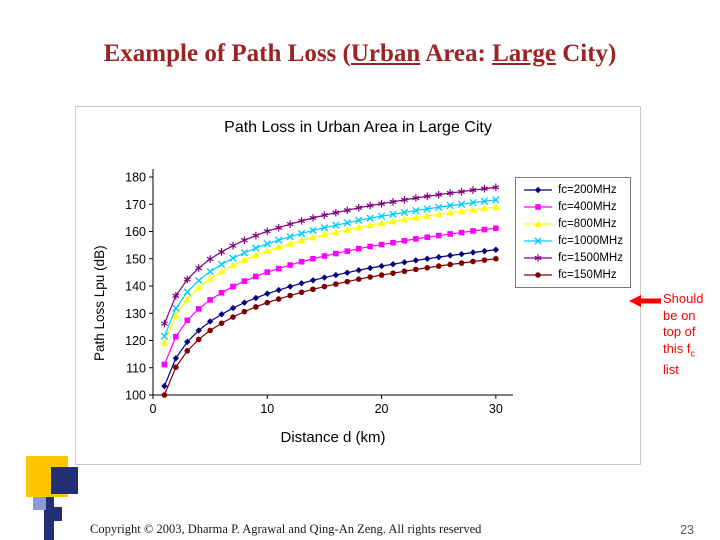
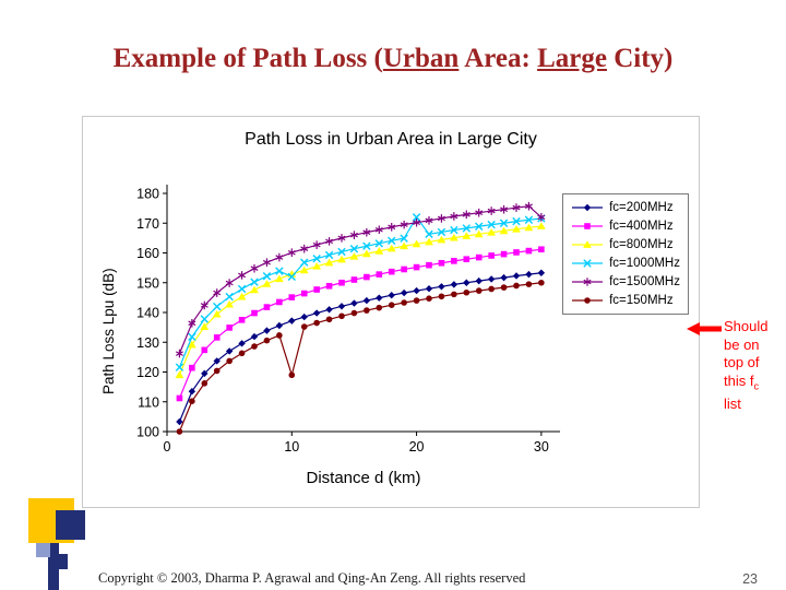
fc=1000MHz/10: 156 -> 152
fc=150MHz/10: 134 -> 119
fc=1000MHz/20: 166 -> 172
fc=1500MHz/30: 176 -> 172
